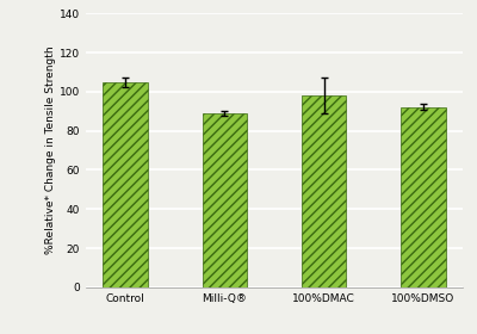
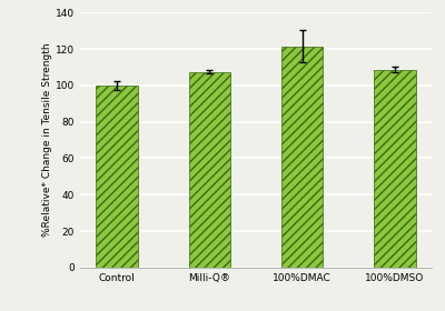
Control: 105 -> 100
Milli-Q®: 89 -> 108
100%DMAC: 98 -> 122
100%DMSO: 92 -> 108
